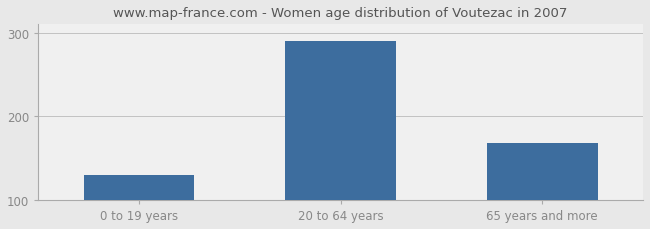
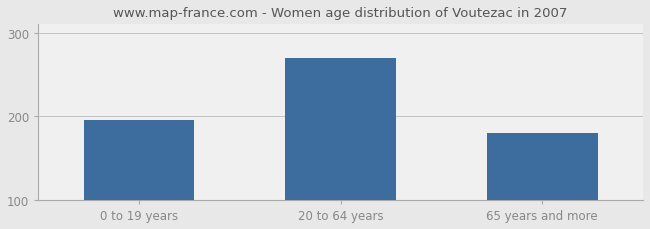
0 to 19 years: 130 -> 196
20 to 64 years: 290 -> 270
65 years and more: 168 -> 180
